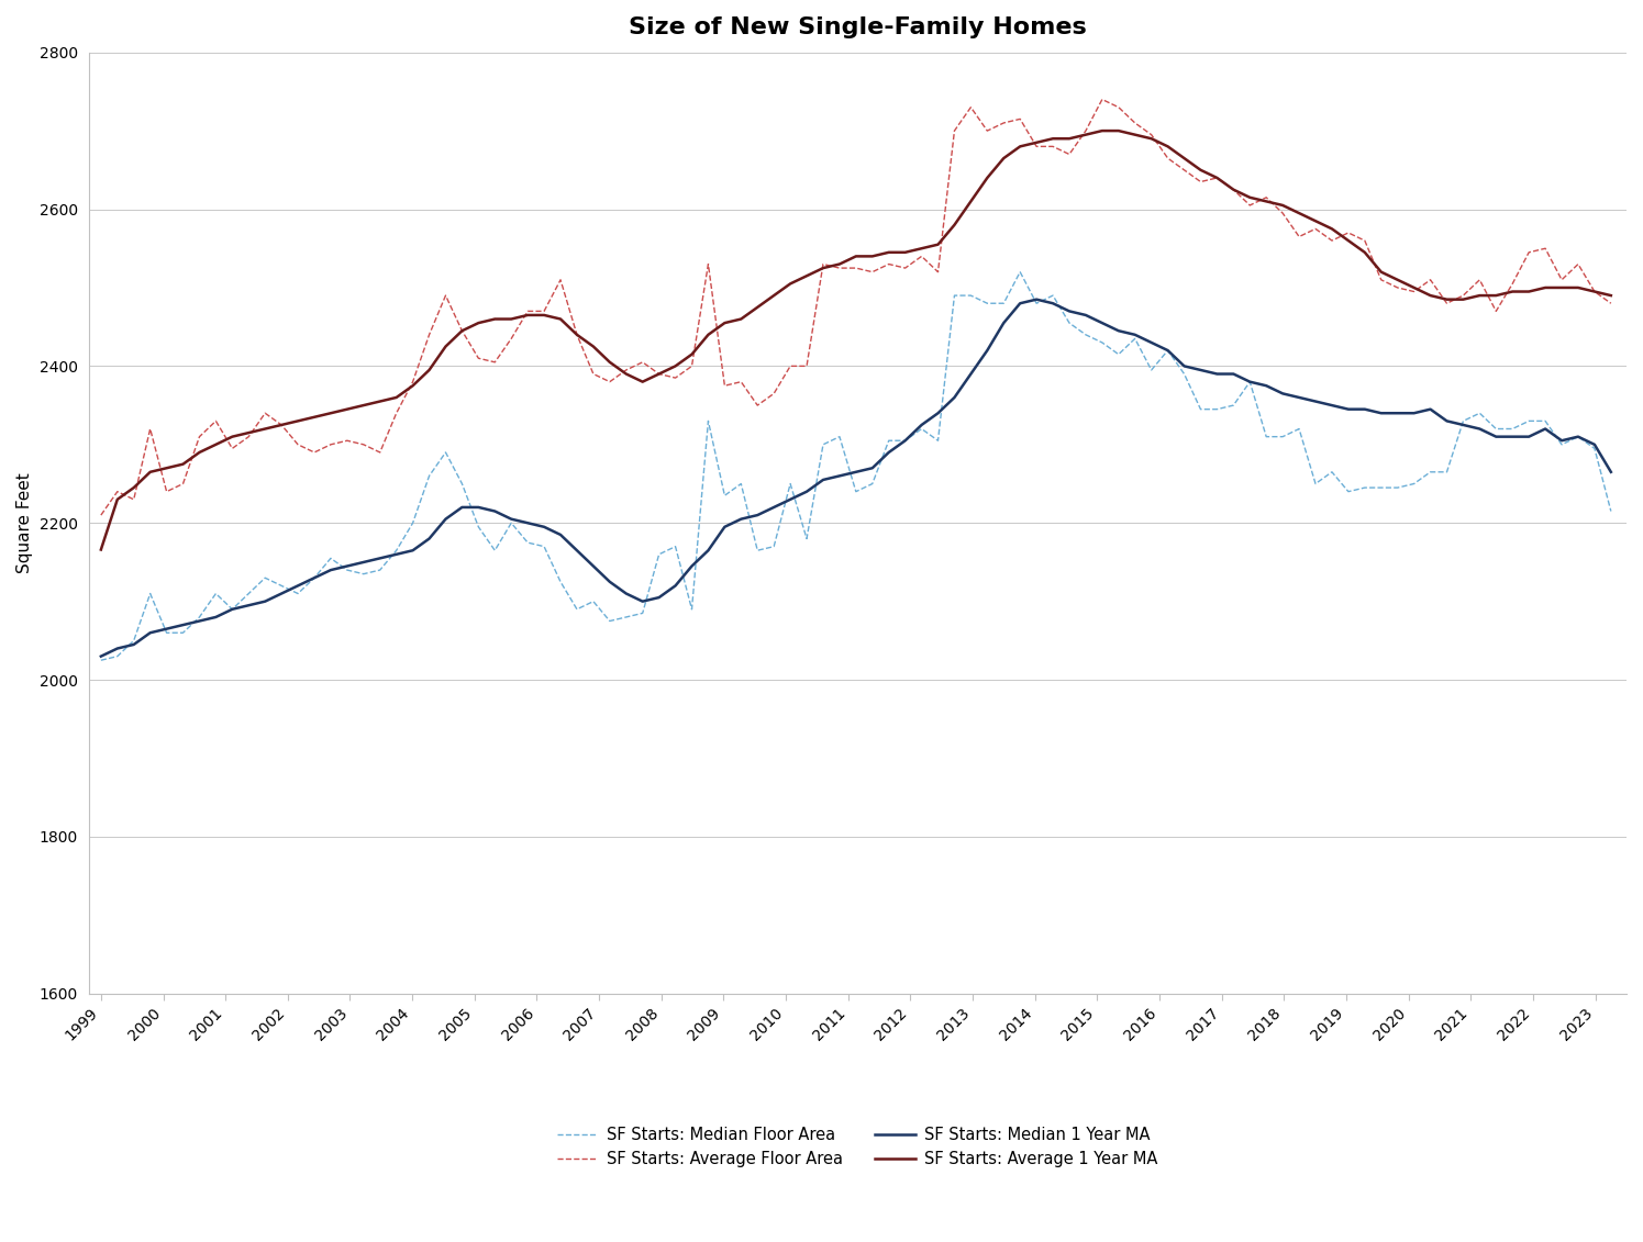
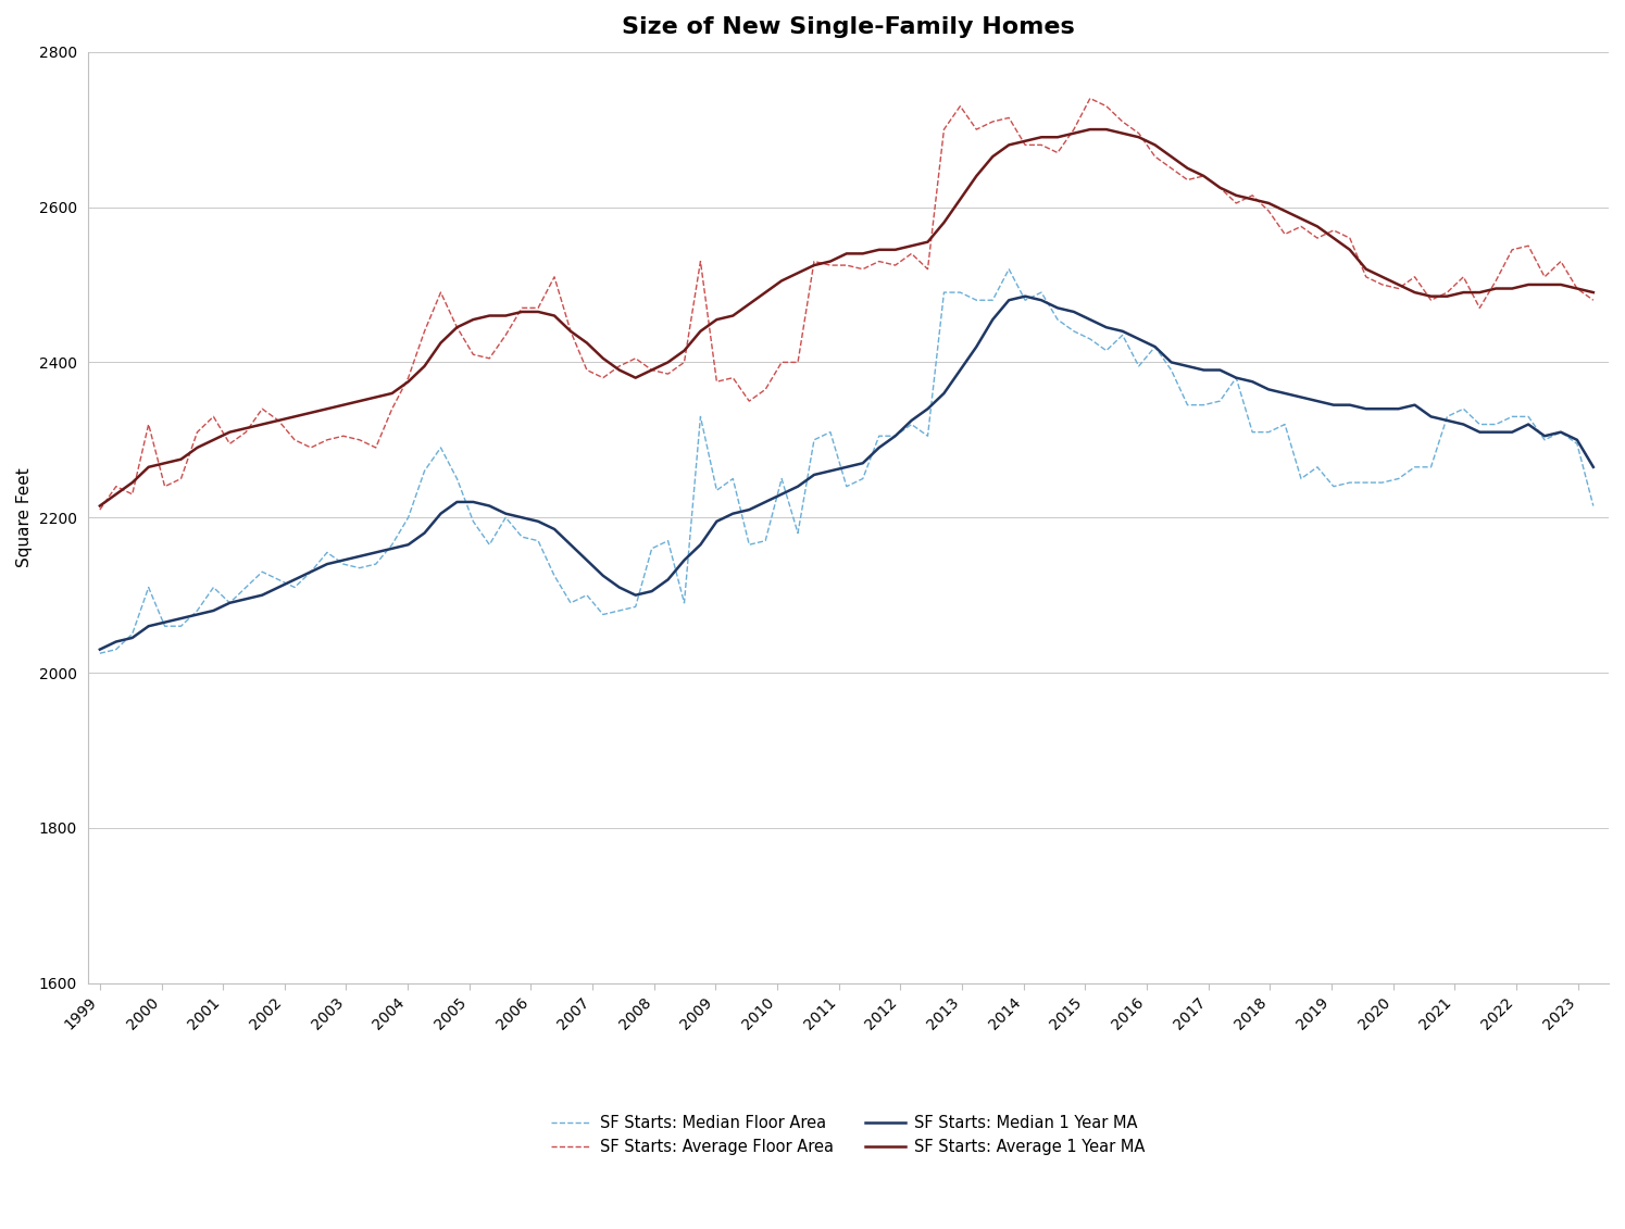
SF Starts: Average 1 Year MA/1999: 2166 -> 2215
